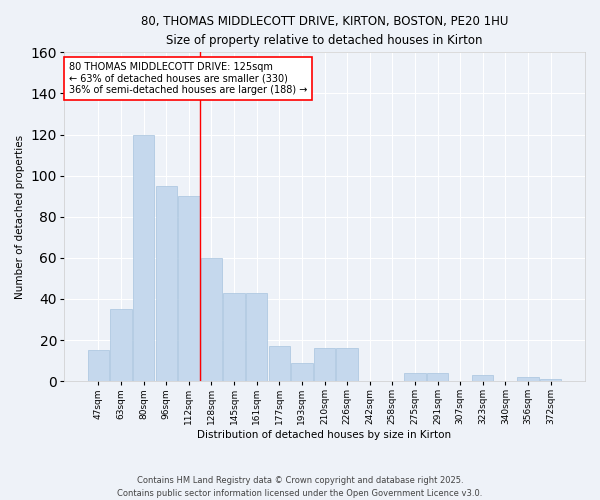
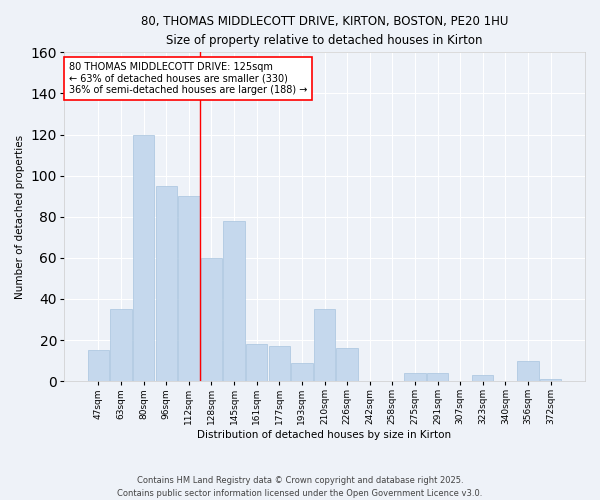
145sqm: 43 -> 78
161sqm: 43 -> 18
210sqm: 16 -> 35
356sqm: 2 -> 10
